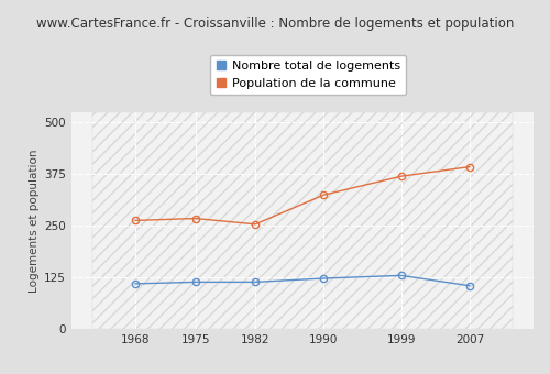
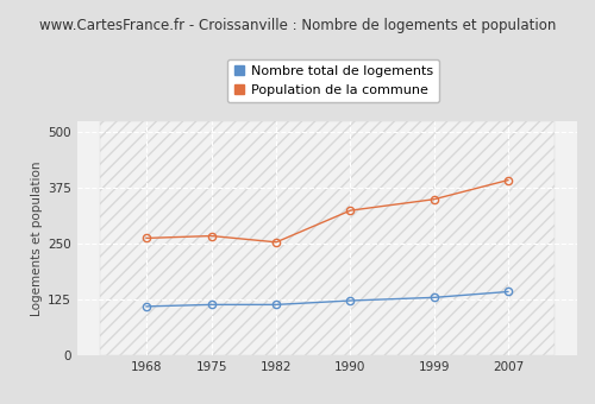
Population de la commune/1999: 370 -> 350
Nombre total de logements/2007: 105 -> 143
